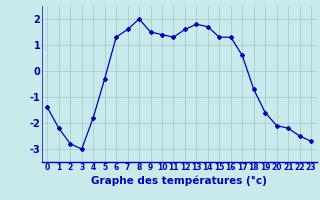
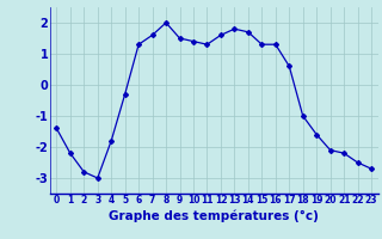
18: -0.7 -> -1.0
